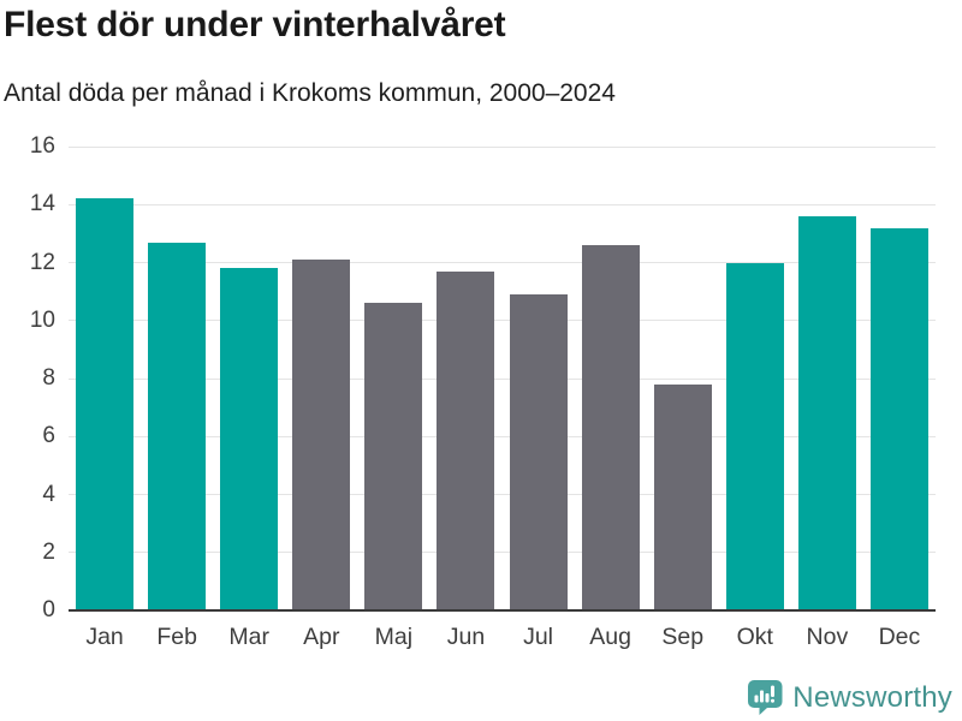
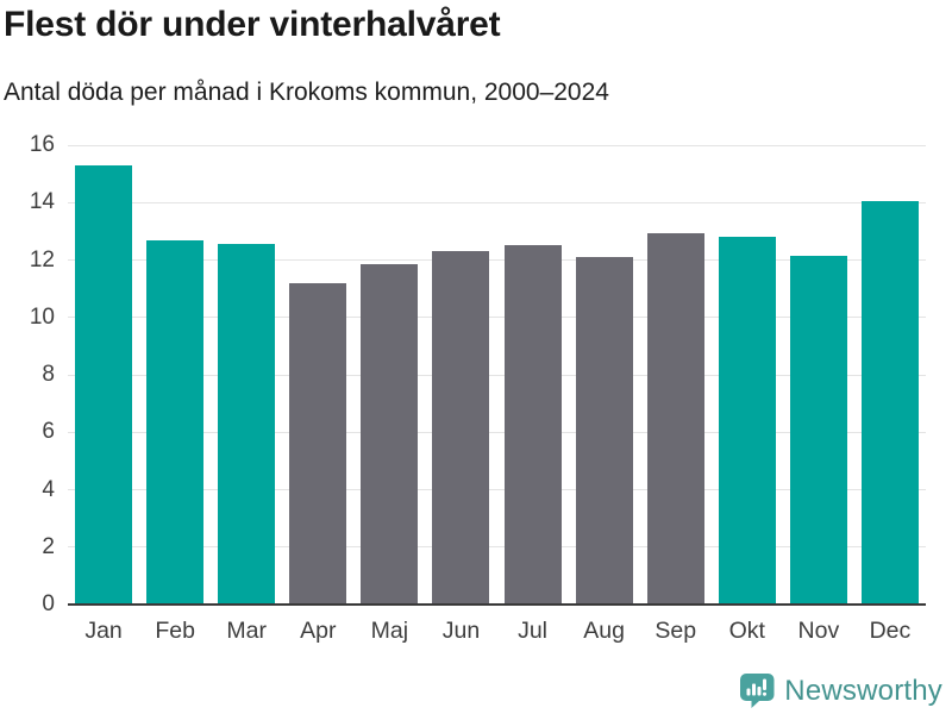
Jan: 14.2 -> 15.3
Mar: 11.8 -> 12.6
Apr: 12.1 -> 11.2
Maj: 10.6 -> 11.8
Jun: 11.7 -> 12.3
Jul: 10.9 -> 12.5
Aug: 12.6 -> 12.1
Sep: 7.8 -> 12.9
Okt: 12.0 -> 12.8
Nov: 13.6 -> 12.2
Dec: 13.2 -> 14.1
